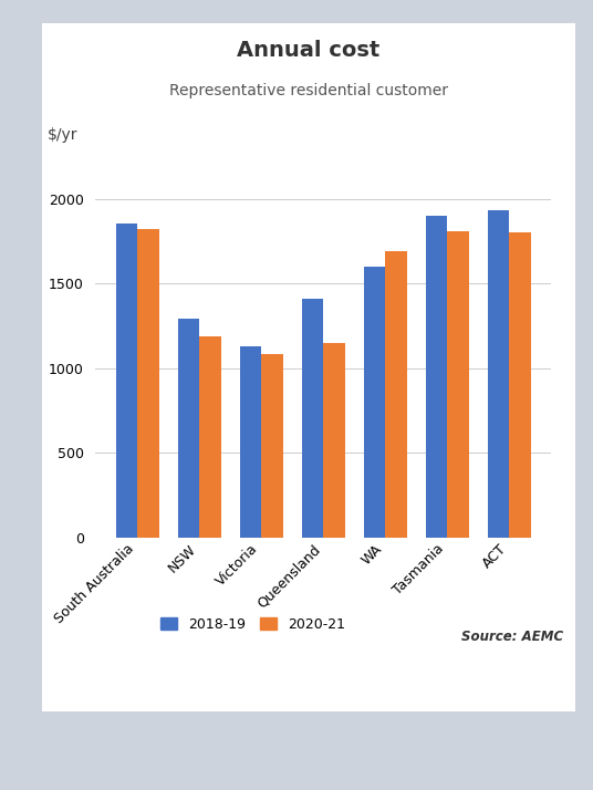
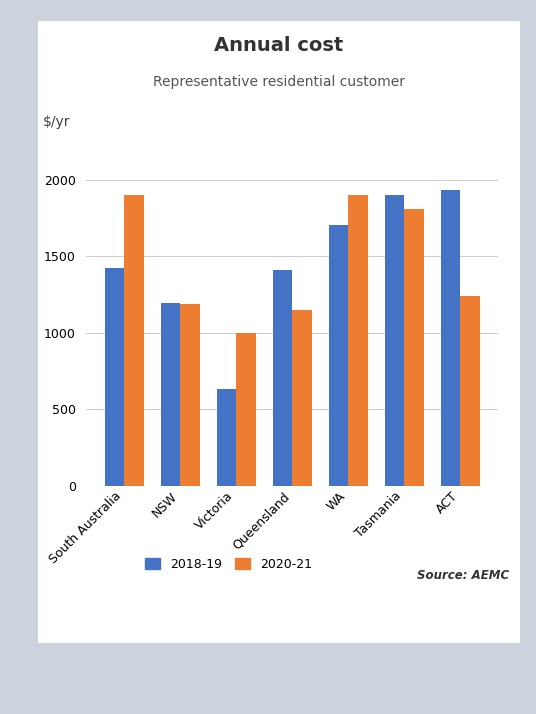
2018-19/South Australia: 1850 -> 1420
2020-21/South Australia: 1820 -> 1900
2018-19/NSW: 1290 -> 1190
2018-19/Victoria: 1130 -> 630
2020-21/Victoria: 1080 -> 1000
2018-19/WA: 1600 -> 1700
2020-21/WA: 1690 -> 1900
2020-21/ACT: 1800 -> 1240
